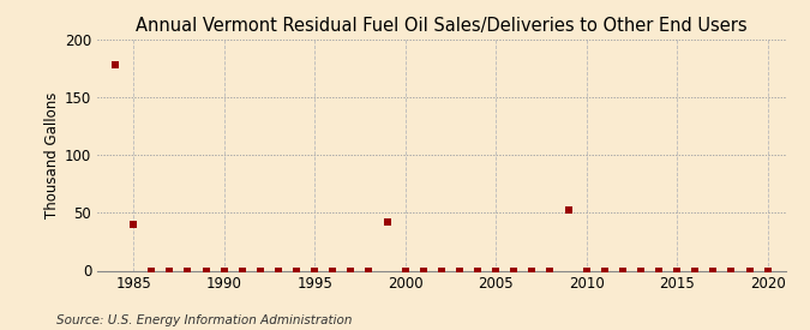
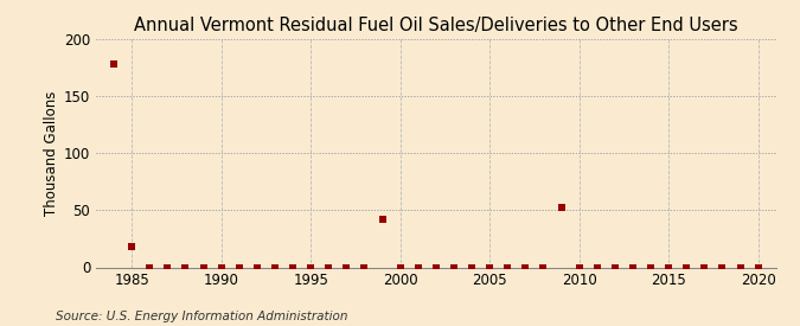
1985: 40 -> 18
